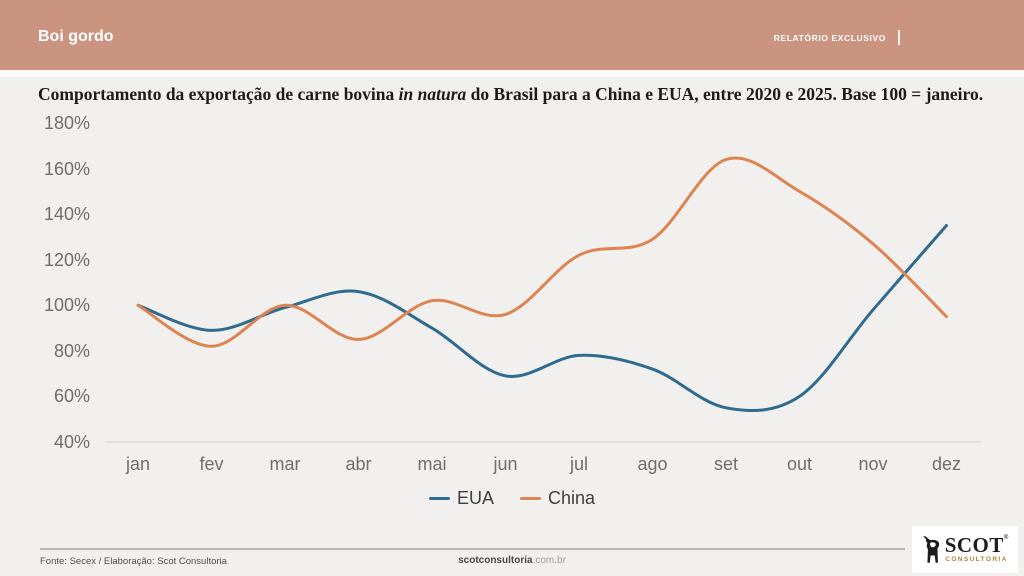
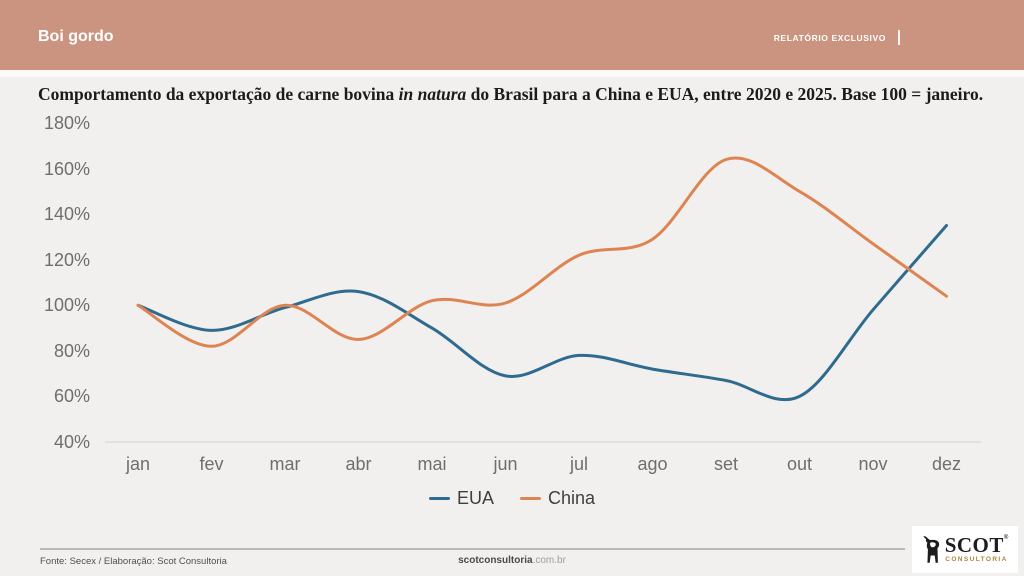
China/jun: 96% -> 101%
EUA/set: 55% -> 67%
China/dez: 95% -> 104%
